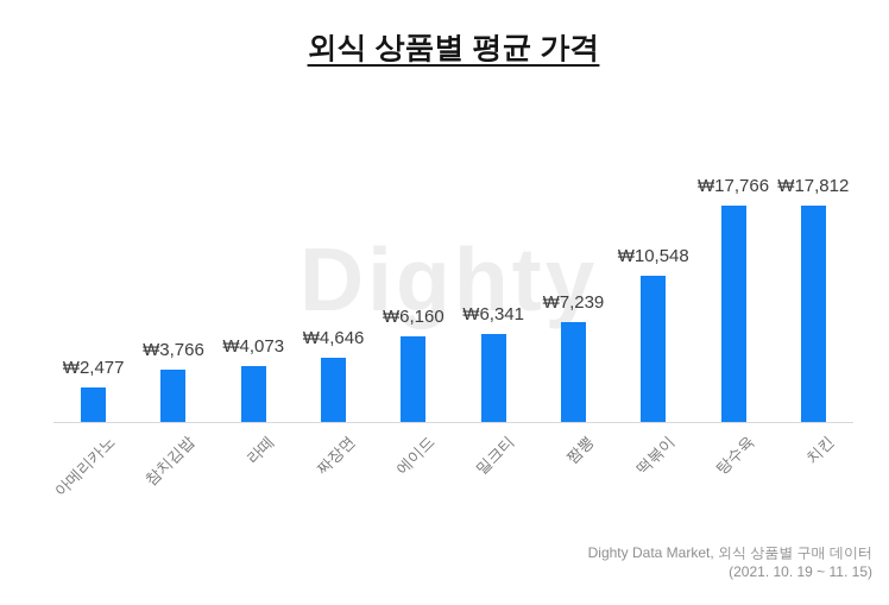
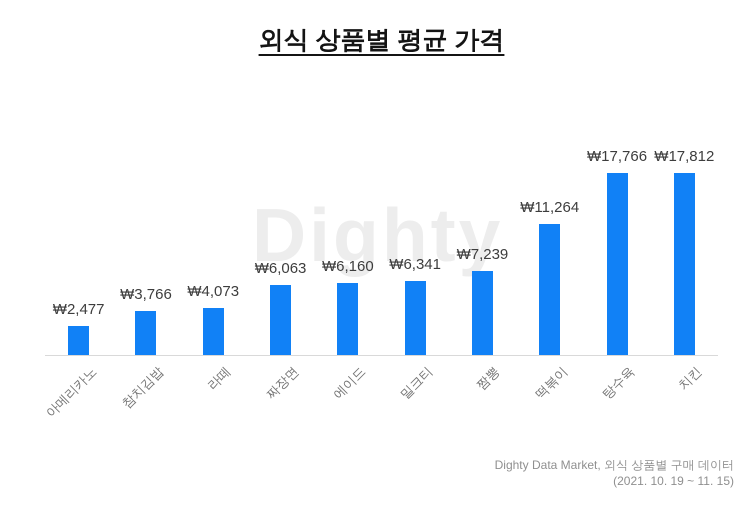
짜장면: 4,646 -> 6,063
떡볶이: 10,548 -> 11,264
